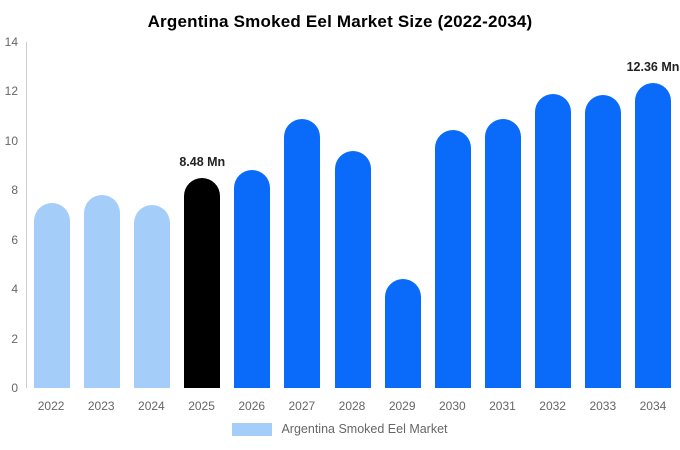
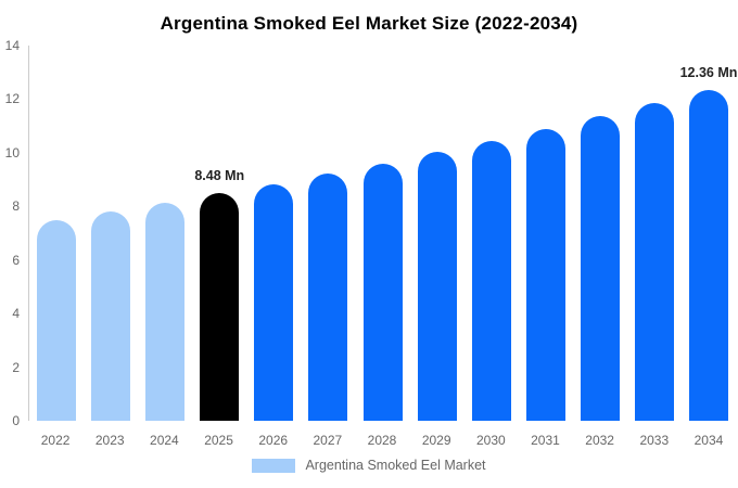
2024: 7.4 -> 8.1
2027: 10.9 -> 9.2
2029: 4.4 -> 10.0
2032: 11.9 -> 11.4
